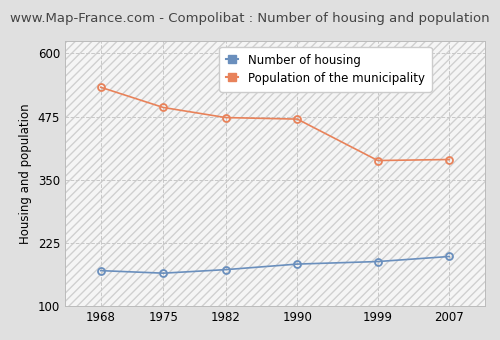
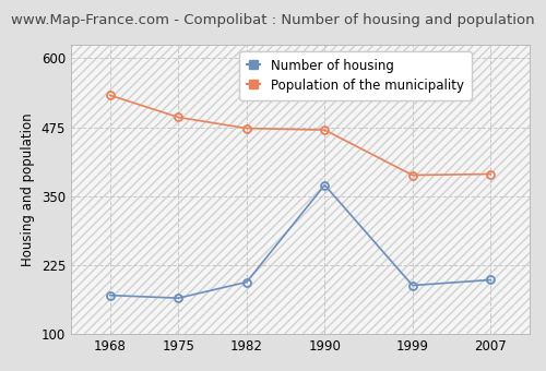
Number of housing/1982: 172 -> 194
Number of housing/1990: 183 -> 370
